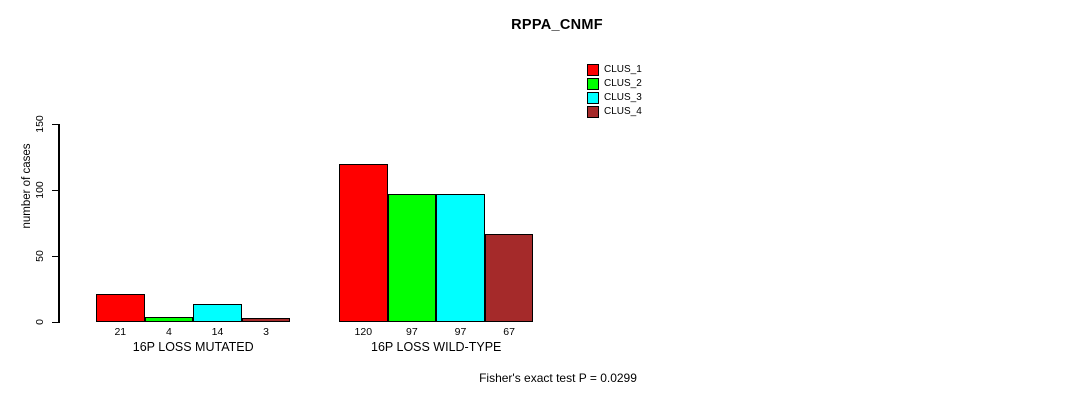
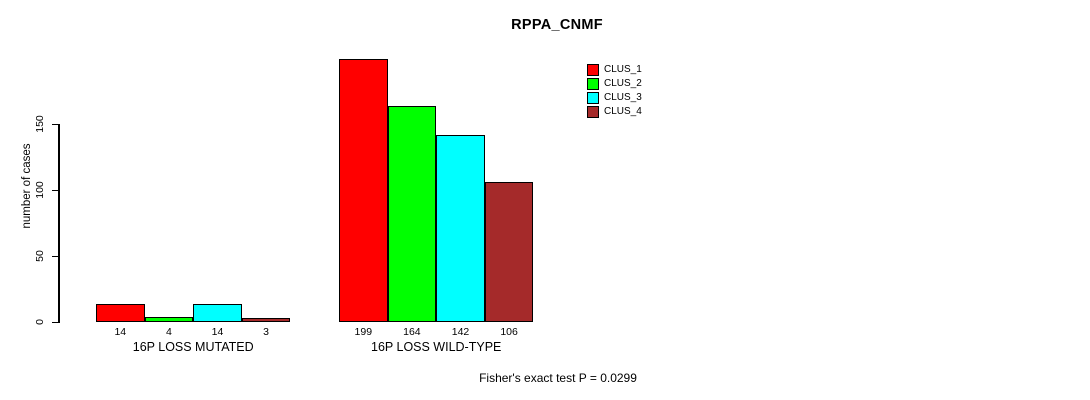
CLUS_1/16P LOSS MUTATED: 21 -> 14
CLUS_1/16P LOSS WILD-TYPE: 120 -> 199
CLUS_2/16P LOSS WILD-TYPE: 97 -> 164
CLUS_3/16P LOSS WILD-TYPE: 97 -> 142
CLUS_4/16P LOSS WILD-TYPE: 67 -> 106
